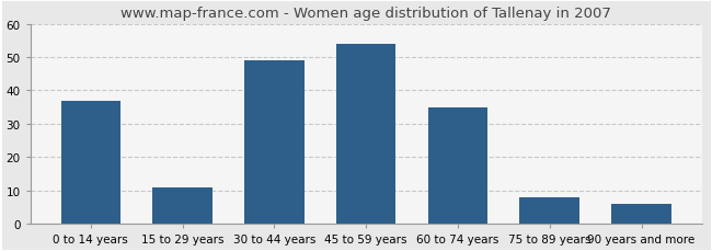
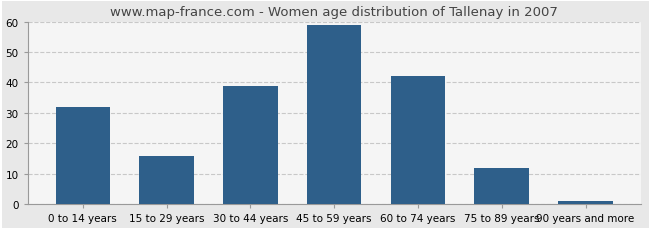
0 to 14 years: 37 -> 32
15 to 29 years: 11 -> 16
30 to 44 years: 49 -> 39
45 to 59 years: 54 -> 59
60 to 74 years: 35 -> 42
75 to 89 years: 8 -> 12
90 years and more: 6 -> 1
